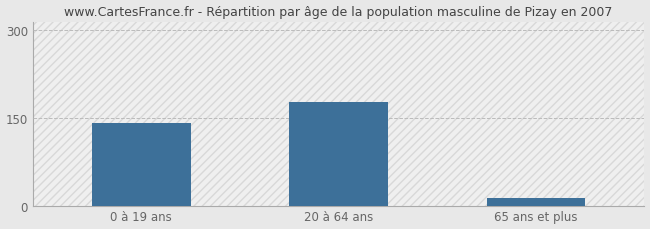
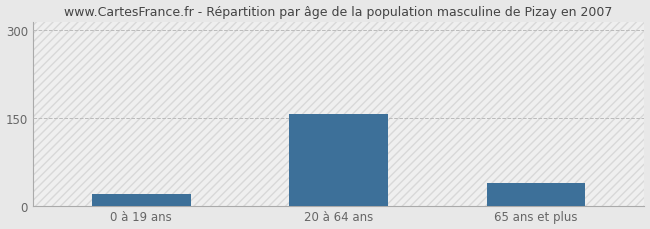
0 à 19 ans: 142 -> 20
20 à 64 ans: 178 -> 156
65 ans et plus: 13 -> 38
